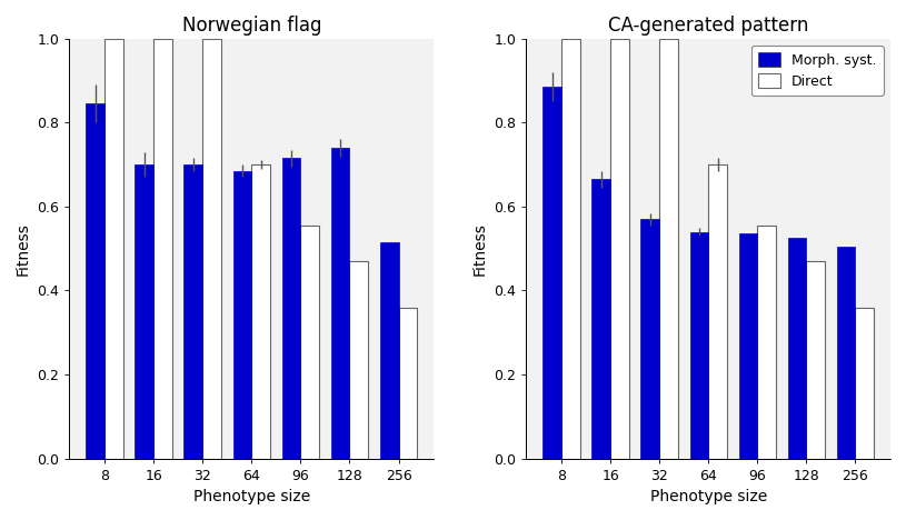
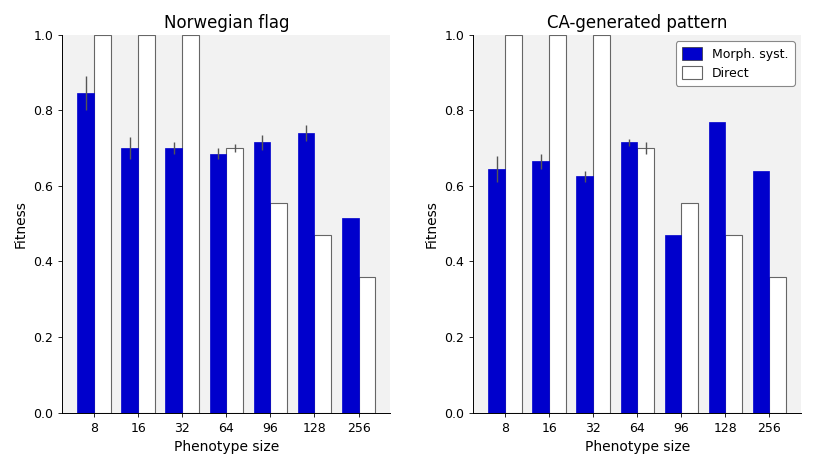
CA-generated pattern/Morph. syst./8: 0.885 -> 0.645
CA-generated pattern/Morph. syst./32: 0.570 -> 0.625
CA-generated pattern/Morph. syst./64: 0.540 -> 0.715
CA-generated pattern/Morph. syst./96: 0.535 -> 0.470
CA-generated pattern/Morph. syst./128: 0.525 -> 0.770
CA-generated pattern/Morph. syst./256: 0.505 -> 0.640
